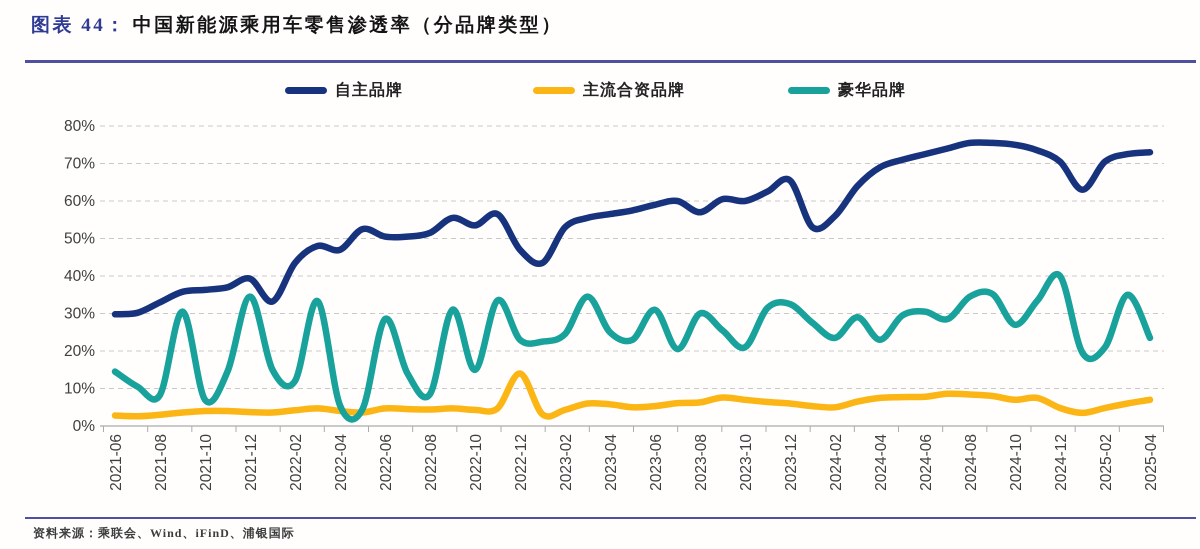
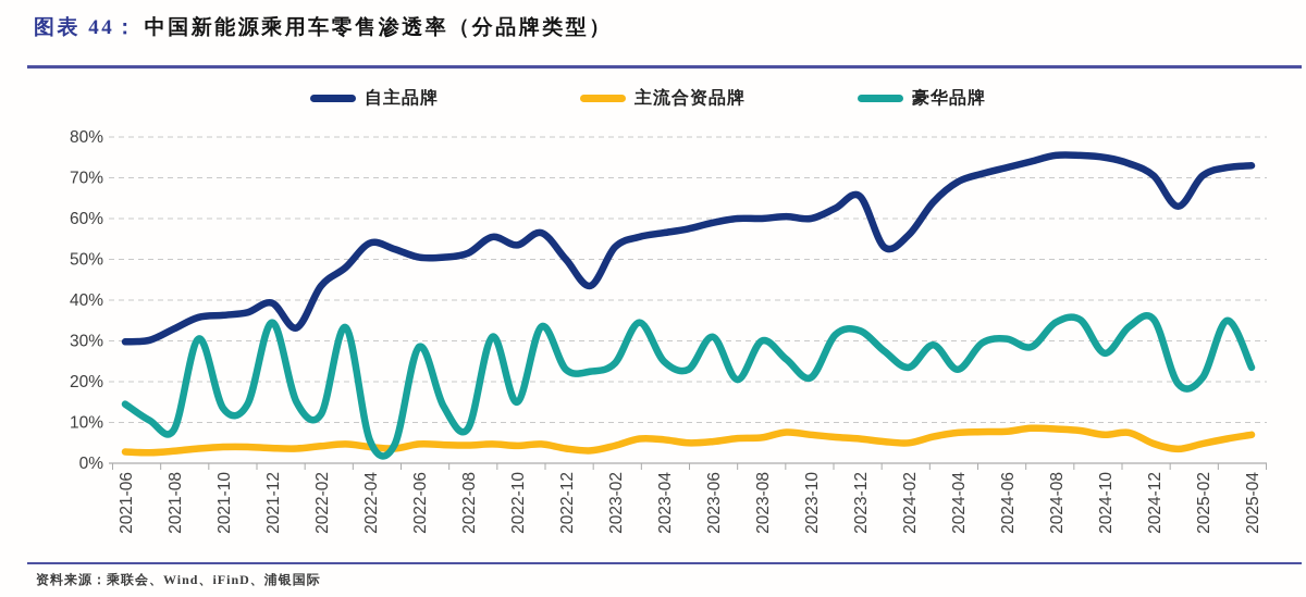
豪华品牌/2021-10: 7% -> 14%
自主品牌/2022-04: 47% -> 54%
自主品牌/2022-12: 47% -> 50%
主流合资品牌/2022-12: 14% -> 4%
自主品牌/2023-08: 57% -> 60%
豪华品牌/2024-12: 40% -> 35%
